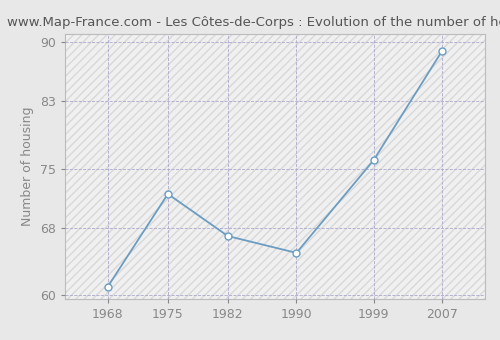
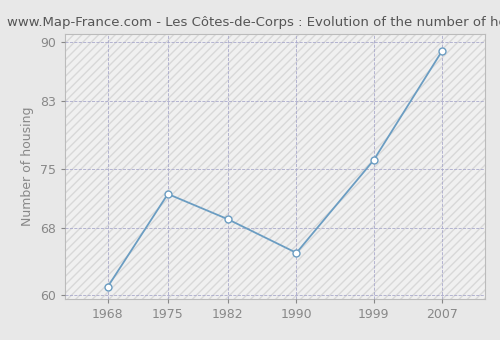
1982: 67 -> 69
